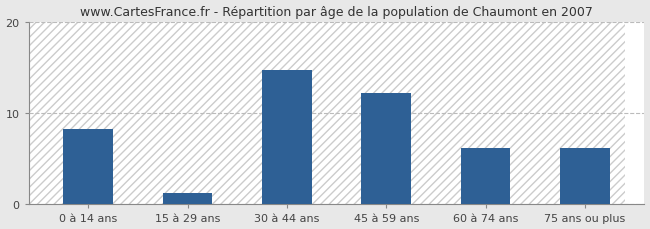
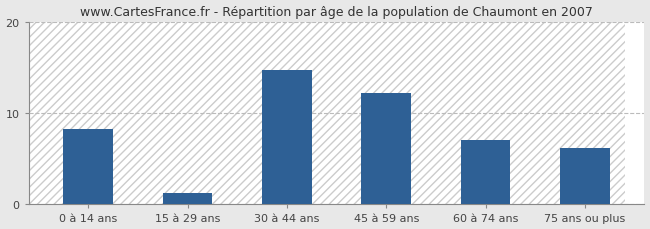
60 à 74 ans: 6.2 -> 7.0
